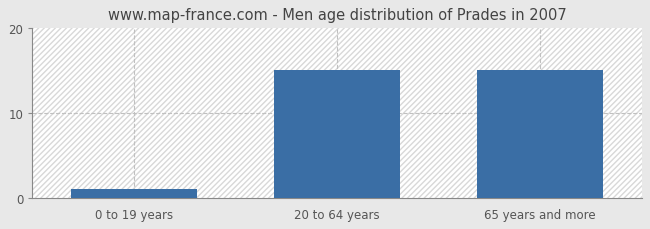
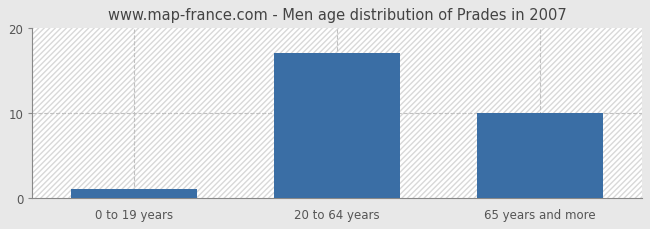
20 to 64 years: 15 -> 17
65 years and more: 15 -> 10
